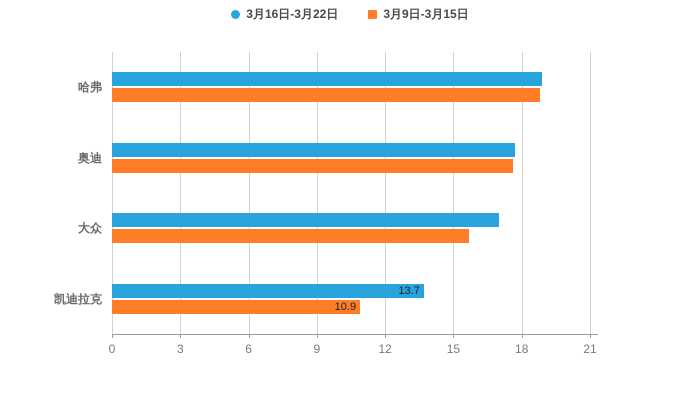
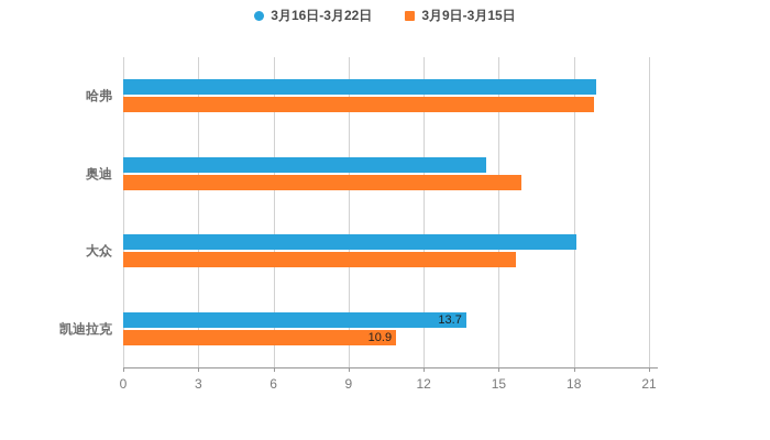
3月16日-3月22日/奥迪: 17.7 -> 14.5
3月9日-3月15日/奥迪: 17.6 -> 15.9
3月16日-3月22日/大众: 17.0 -> 18.1
